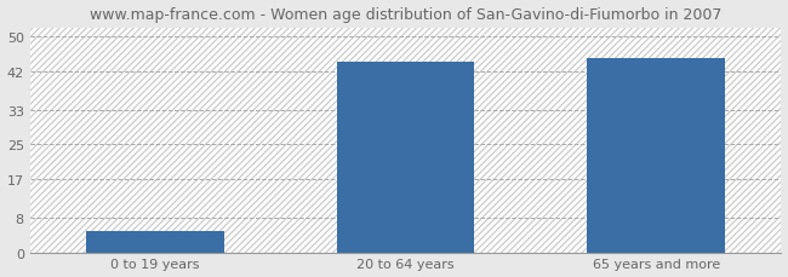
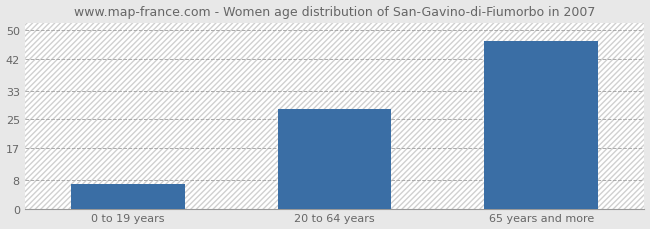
0 to 19 years: 5 -> 7
20 to 64 years: 44 -> 28
65 years and more: 45 -> 47
